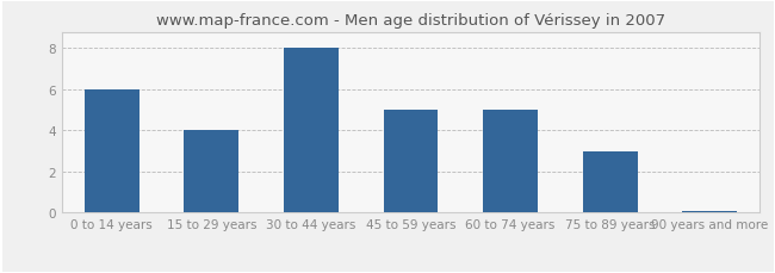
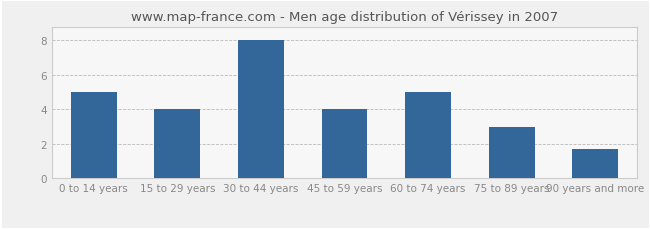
0 to 14 years: 6.0 -> 5.0
45 to 59 years: 5.0 -> 4.0
90 years and more: 0.1 -> 1.7
